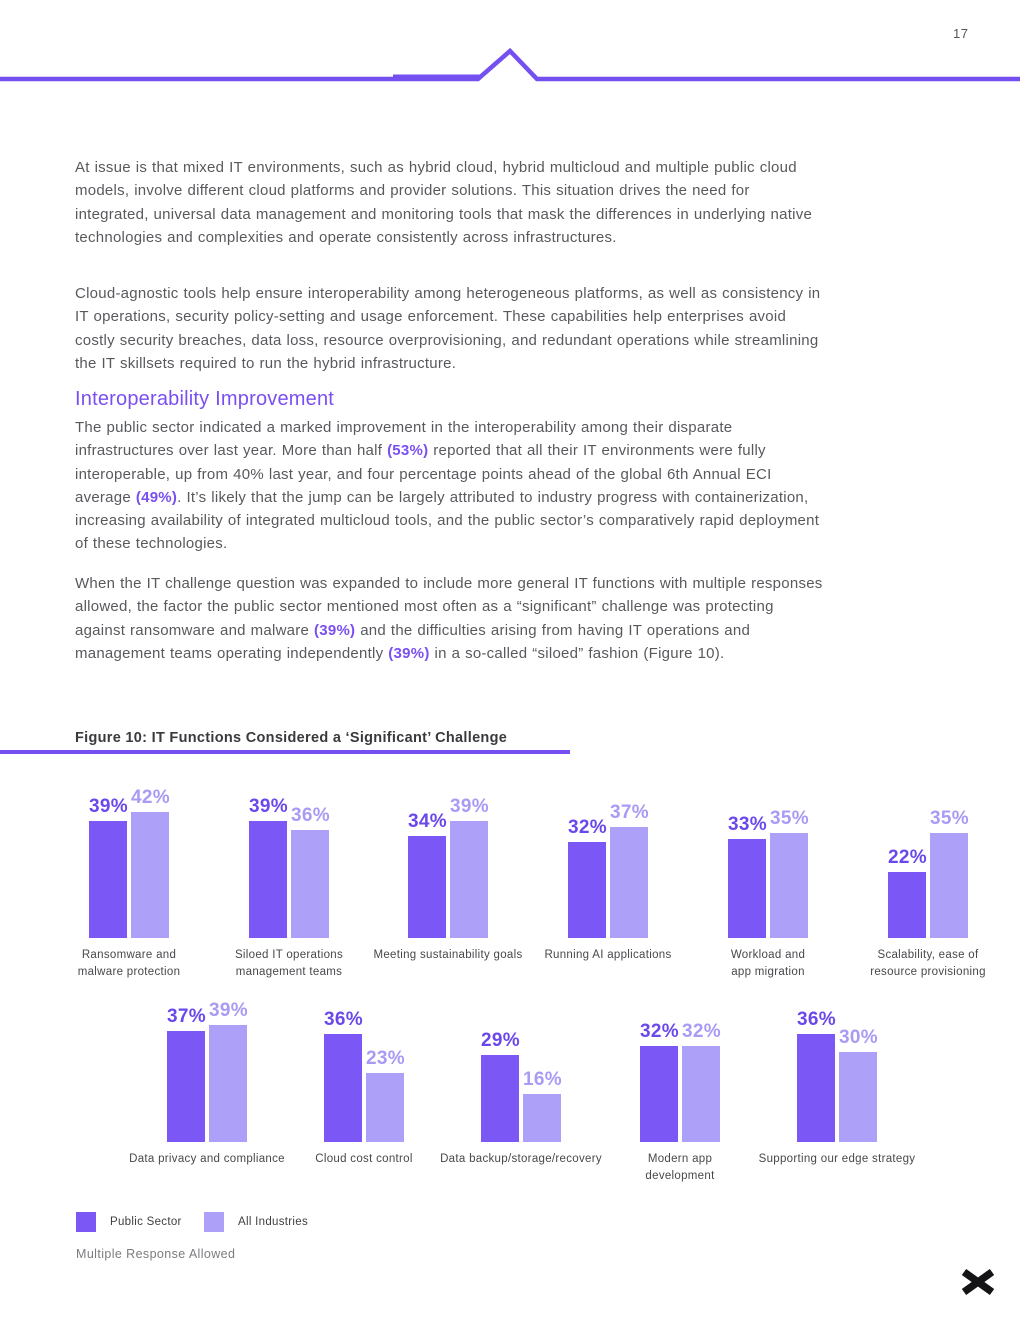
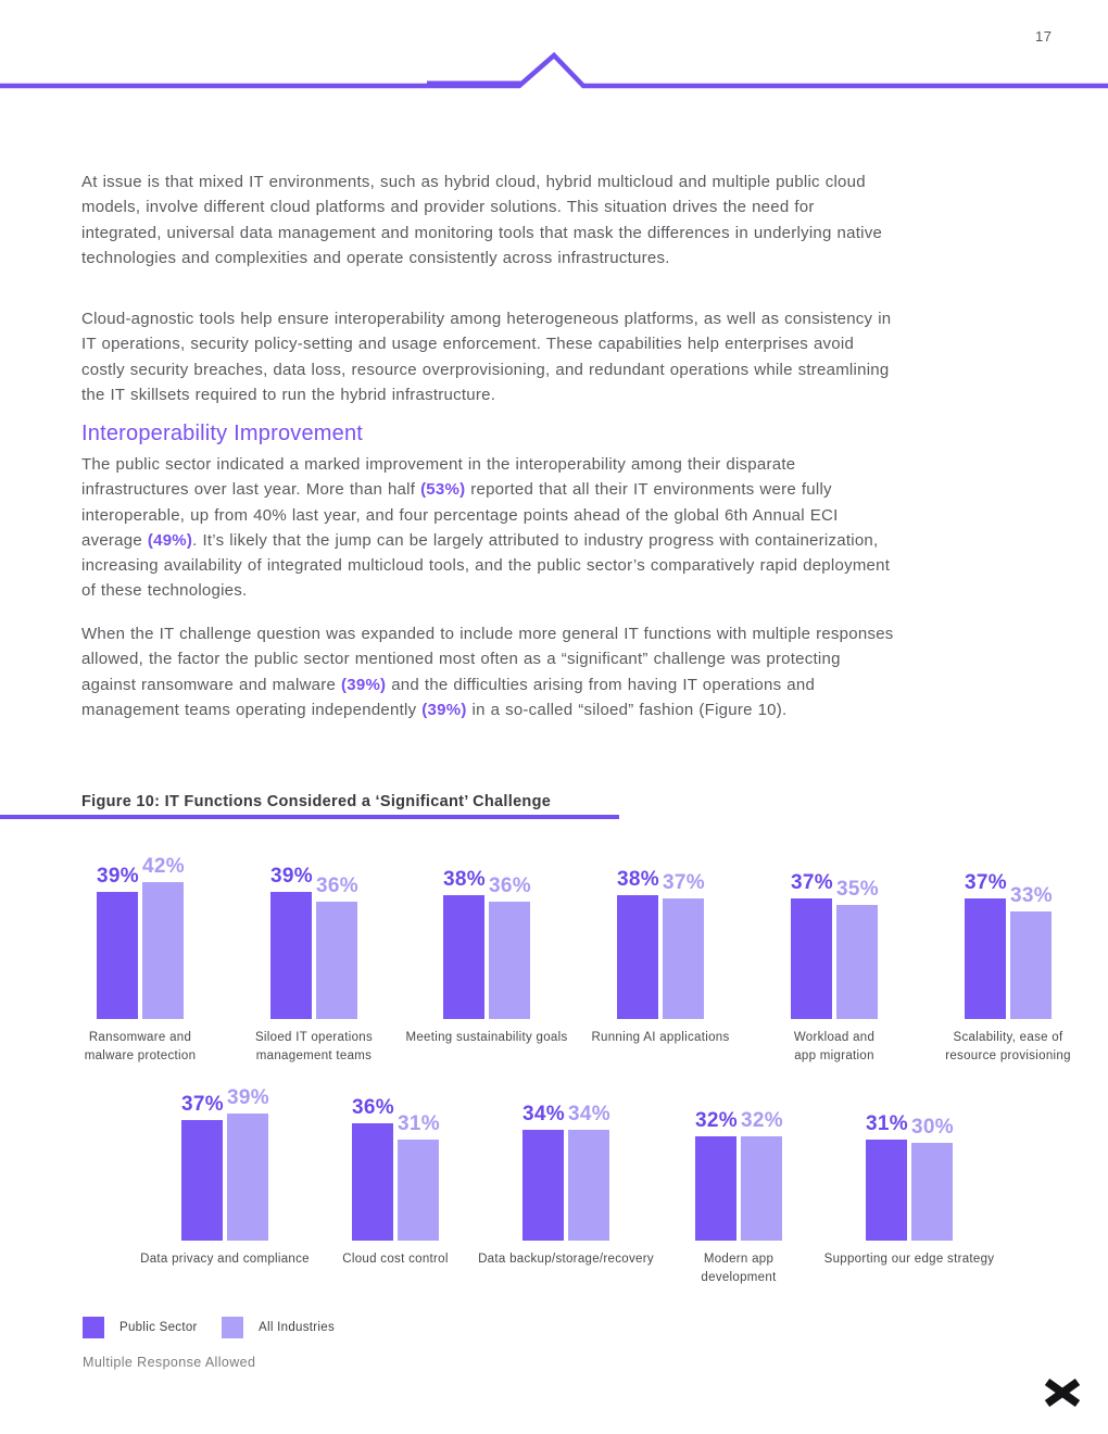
Public Sector/Meeting sustainability goals: 34% -> 38%
All Industries/Meeting sustainability goals: 39% -> 36%
Public Sector/Running AI applications: 32% -> 38%
Public Sector/Workload and app migration: 33% -> 37%
Public Sector/Scalability, ease of resource provisioning: 22% -> 37%
All Industries/Scalability, ease of resource provisioning: 35% -> 33%
All Industries/Cloud cost control: 23% -> 31%
Public Sector/Data backup/storage/recovery: 29% -> 34%
All Industries/Data backup/storage/recovery: 16% -> 34%
Public Sector/Supporting our edge strategy: 36% -> 31%
